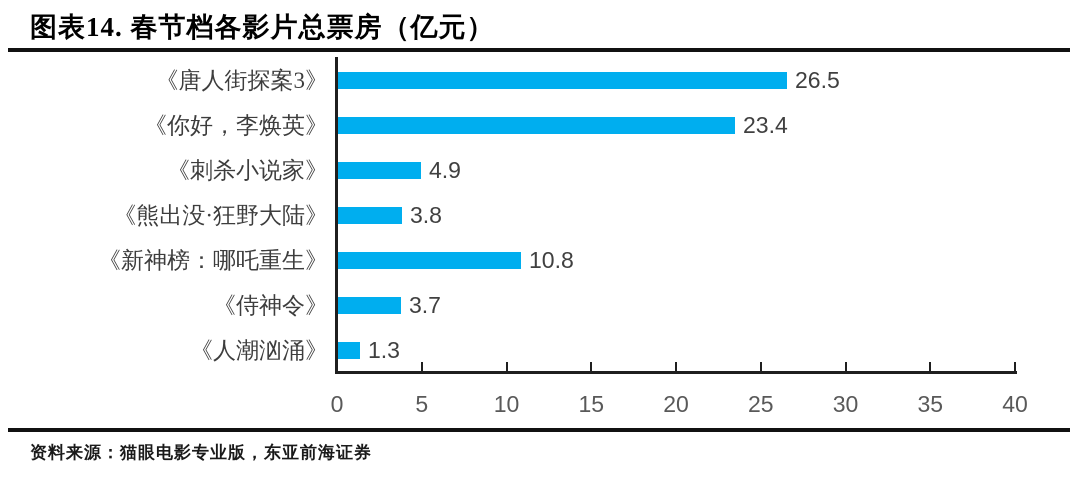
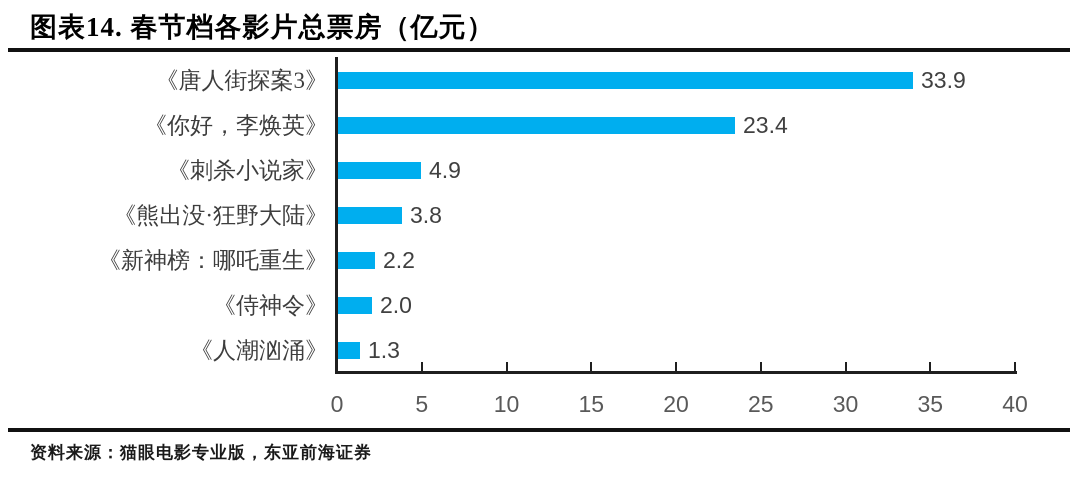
《唐人街探案3》: 26.5 -> 33.9
《新神榜：哪吒重生》: 10.8 -> 2.2
《侍神令》: 3.7 -> 2.0
